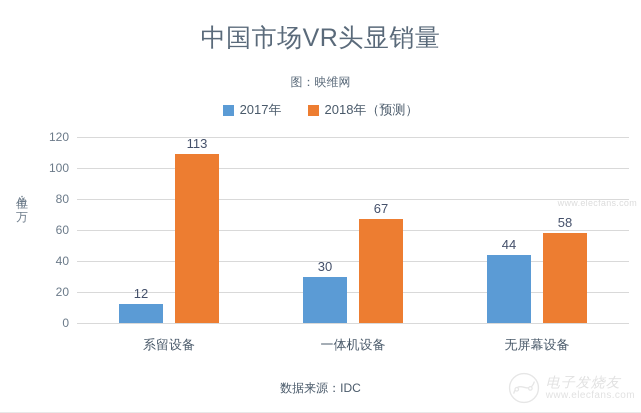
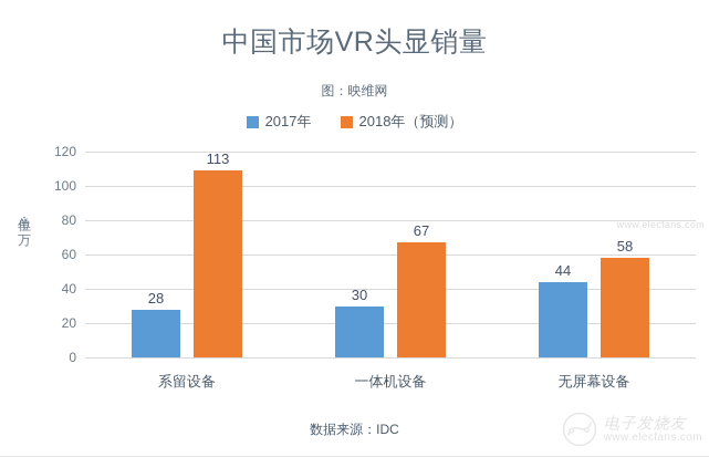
2017年/系留设备: 12 -> 28
